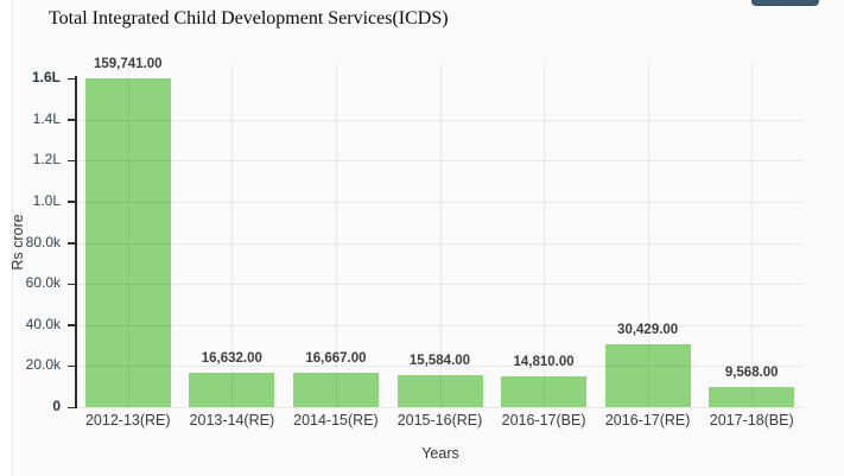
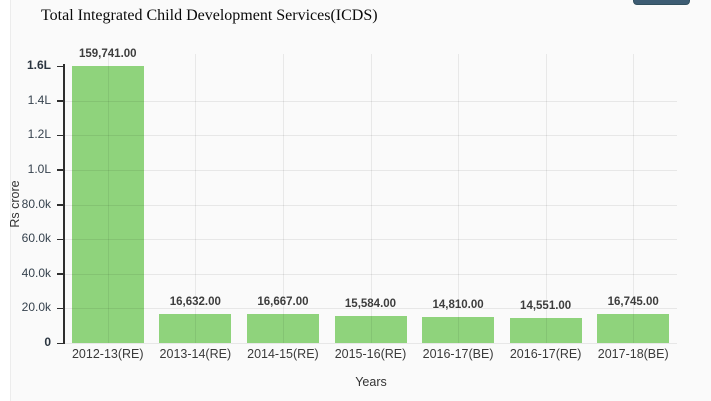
2016-17(RE): 30,429.00 -> 14,551.00
2017-18(BE): 9,568.00 -> 16,745.00
